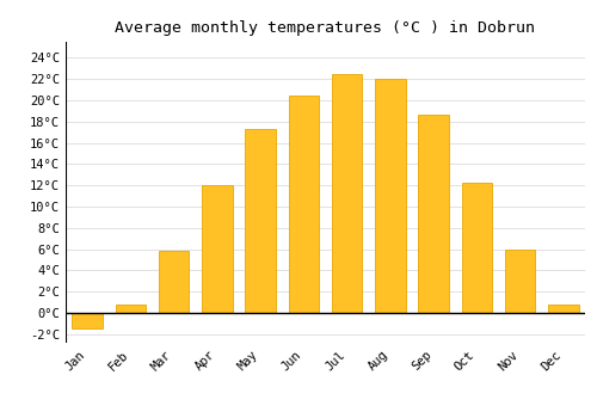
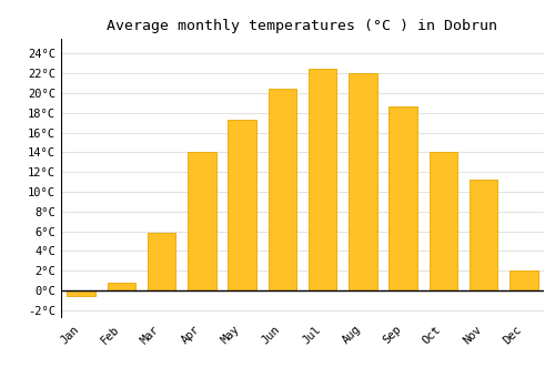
Jan: -1.5°C -> -0.6°C
Apr: 12.0°C -> 14.0°C
Oct: 12.3°C -> 14.0°C
Nov: 6.0°C -> 11.2°C
Dec: 0.8°C -> 2.0°C
